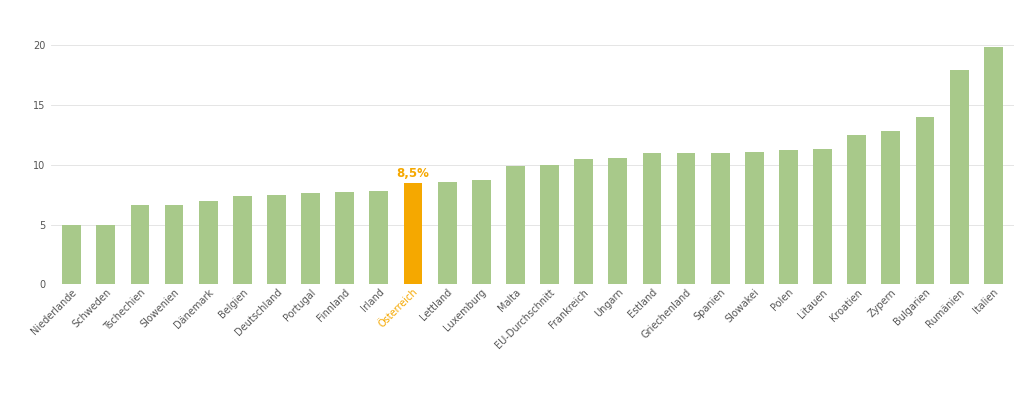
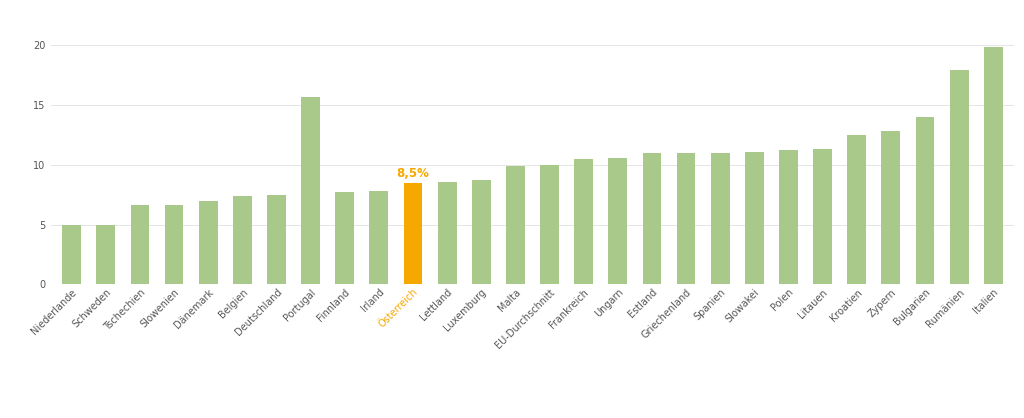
Portugal: 7.6 -> 15.7
